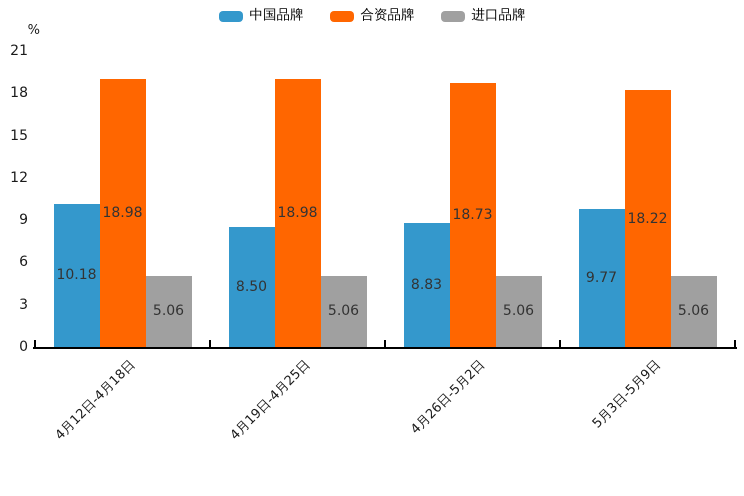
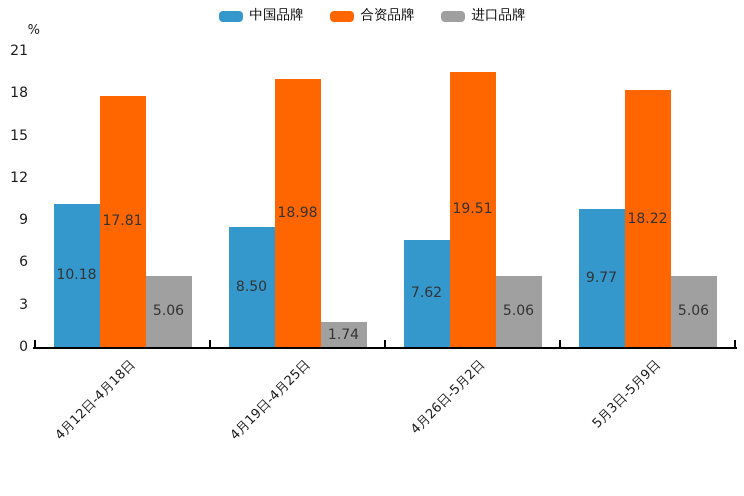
合资品牌/4月12日-4月18日: 18.98 -> 17.81
进口品牌/4月19日-4月25日: 5.06 -> 1.74
中国品牌/4月26日-5月2日: 8.83 -> 7.62
合资品牌/4月26日-5月2日: 18.73 -> 19.51
